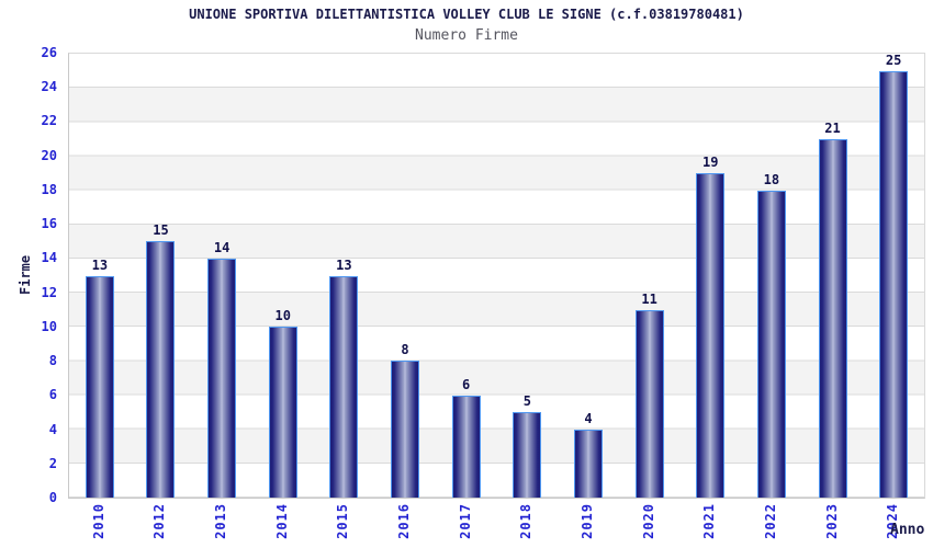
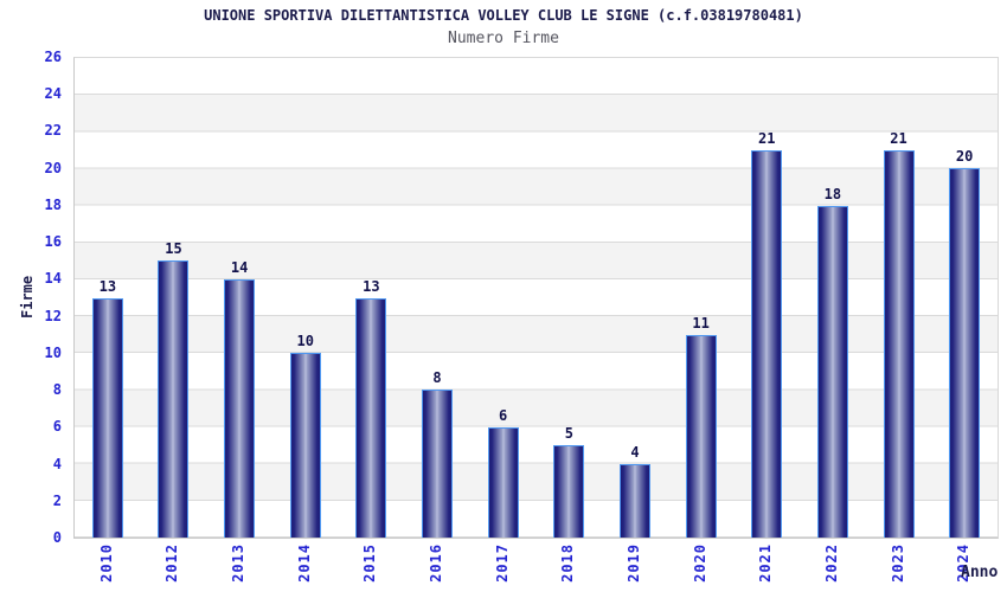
2021: 19 -> 21
2024: 25 -> 20
